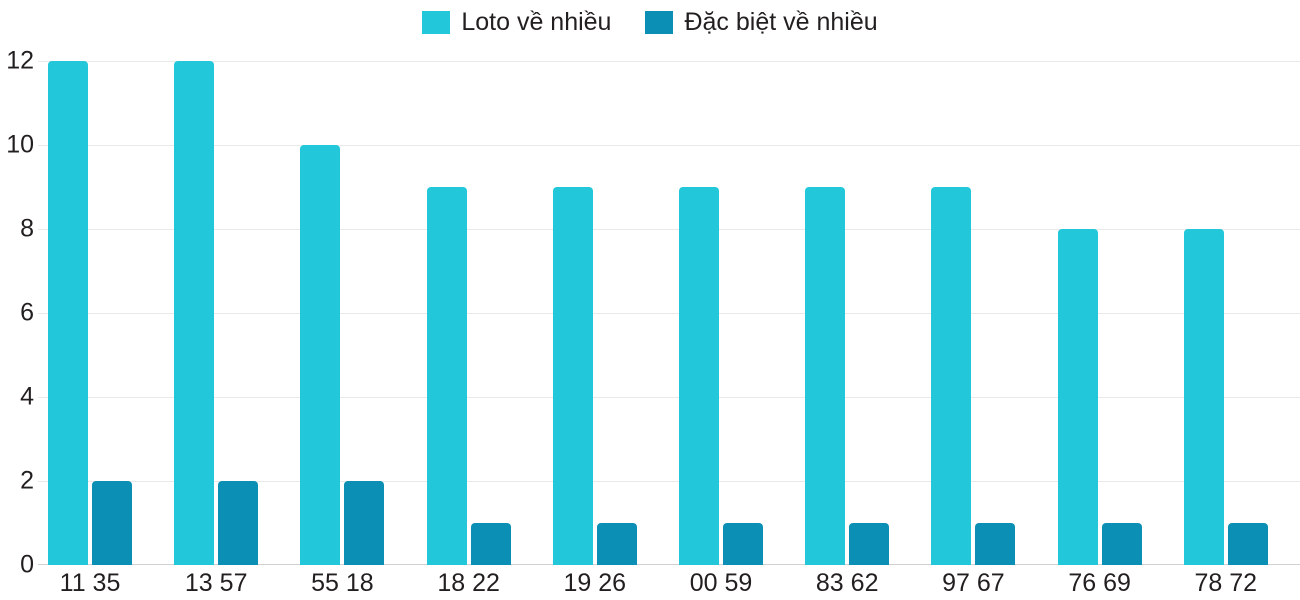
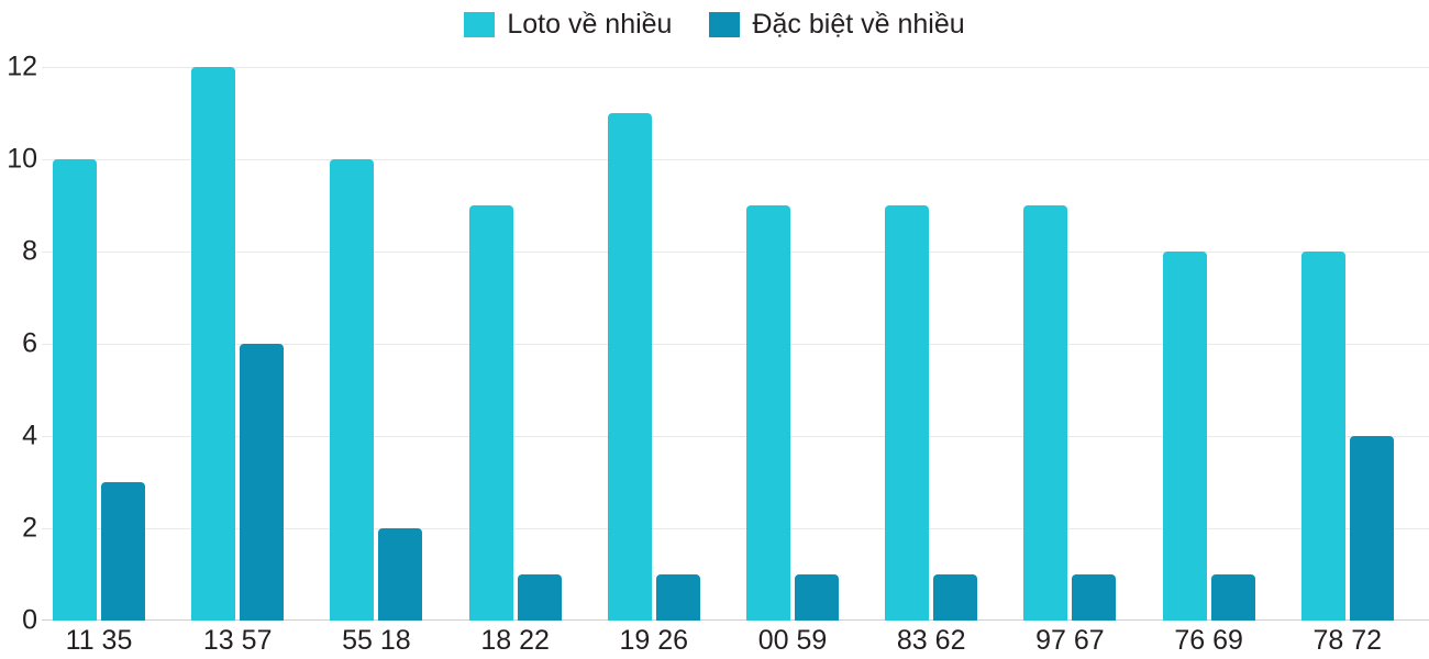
Loto về nhiều/11 35: 12 -> 10
Đặc biệt về nhiều/11 35: 2 -> 3
Đặc biệt về nhiều/13 57: 2 -> 6
Loto về nhiều/19 26: 9 -> 11
Đặc biệt về nhiều/78 72: 1 -> 4
